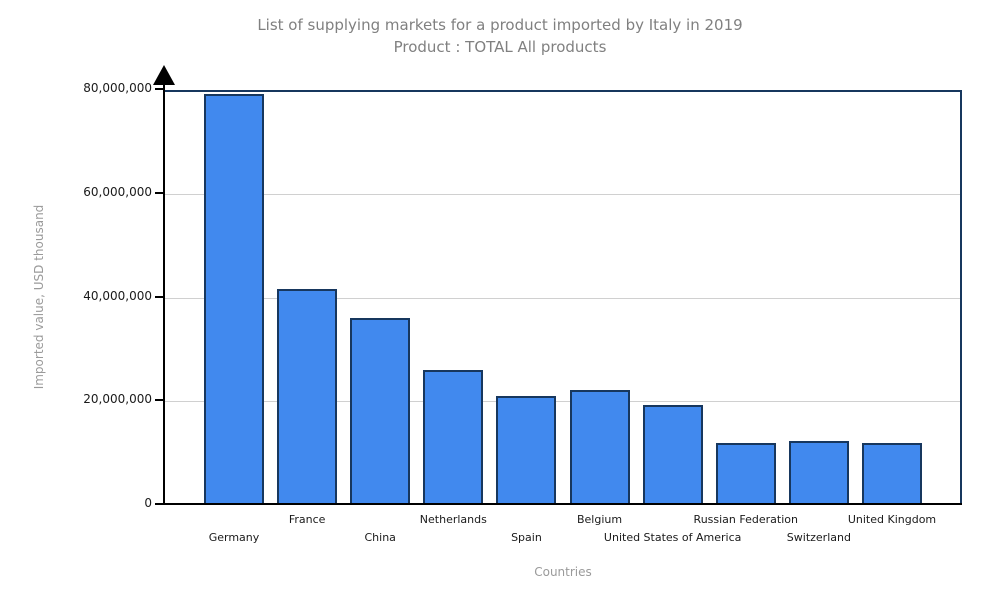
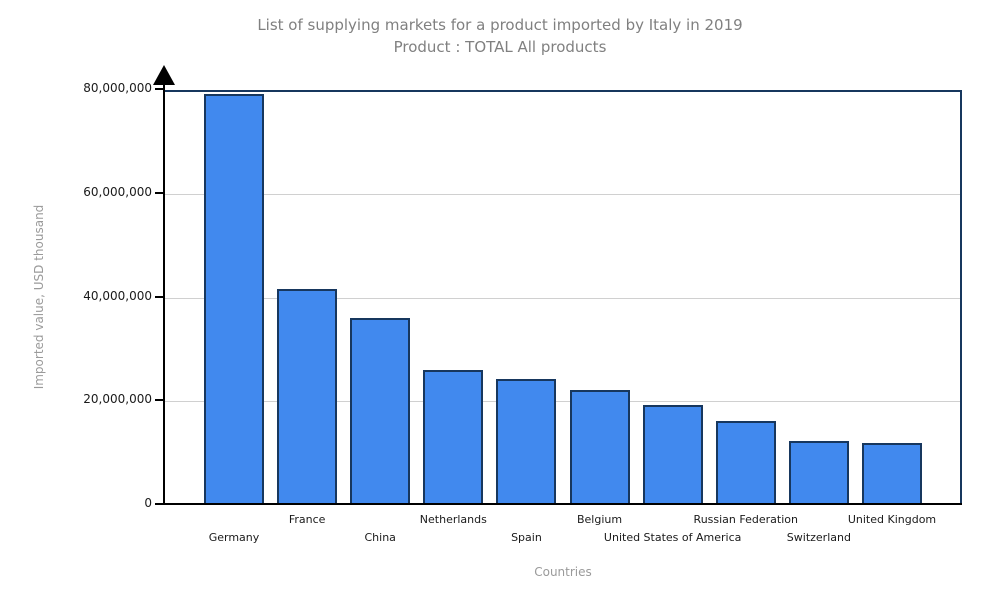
Spain: 21000000 -> 24000000
Russian Federation: 12000000 -> 16000000
